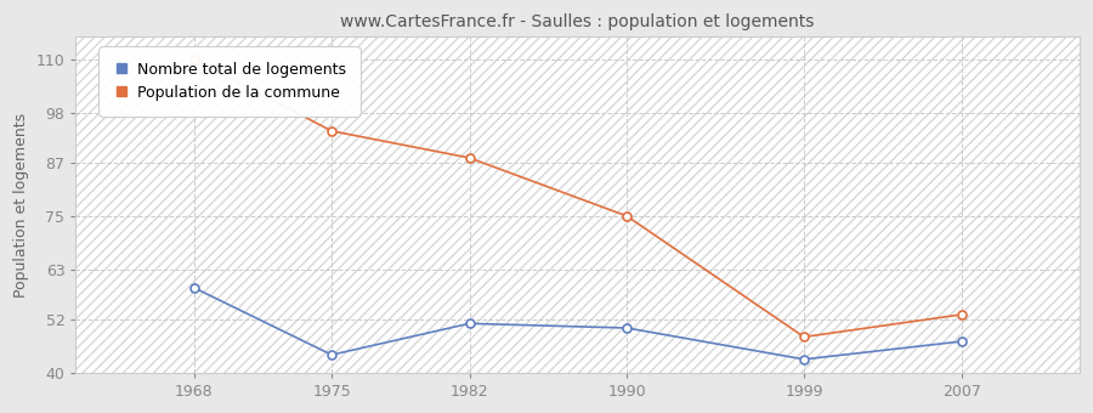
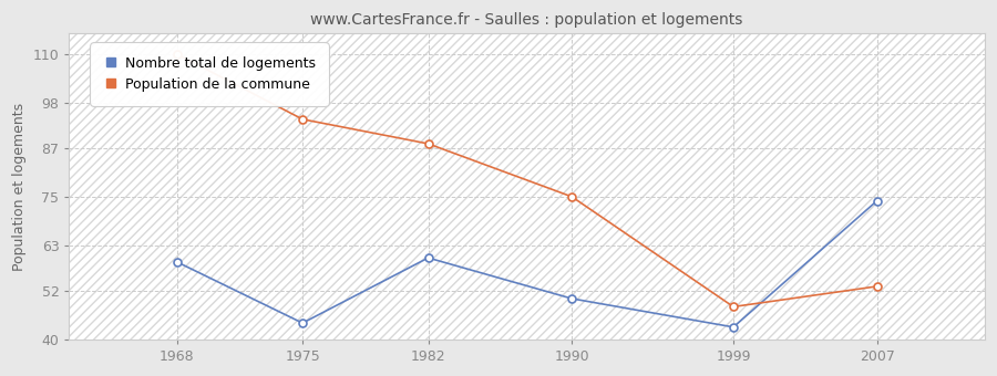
Nombre total de logements/1982: 51 -> 60
Nombre total de logements/2007: 47 -> 74
